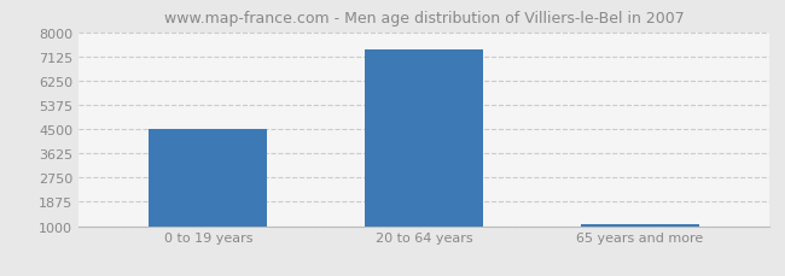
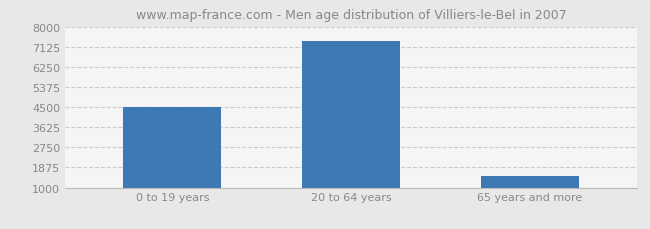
65 years and more: 1050 -> 1500
